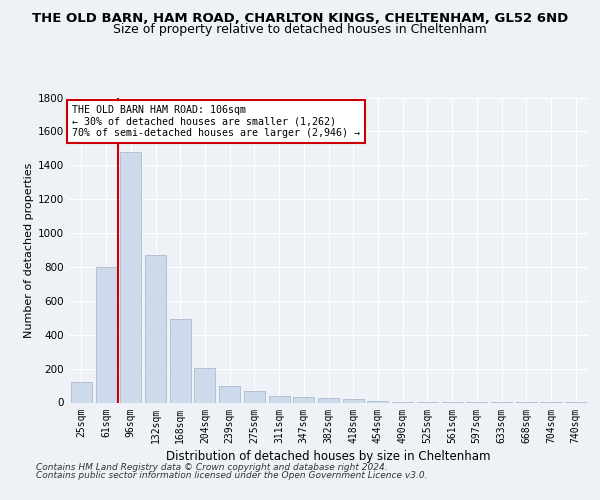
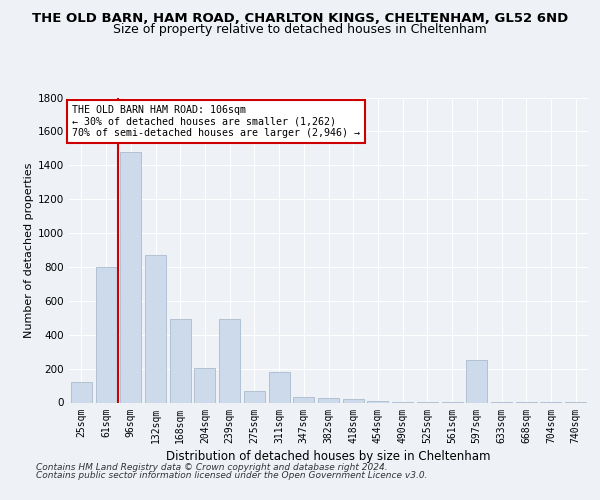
239sqm: 100 -> 490
311sqm: 40 -> 180
597sqm: 0 -> 250
